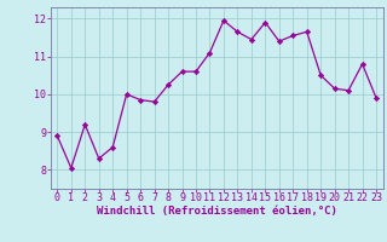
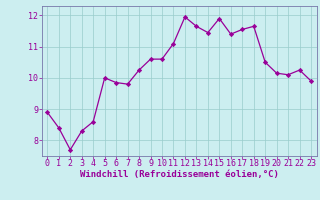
1: 8.05 -> 8.40
2: 9.20 -> 7.70
22: 10.80 -> 10.25
